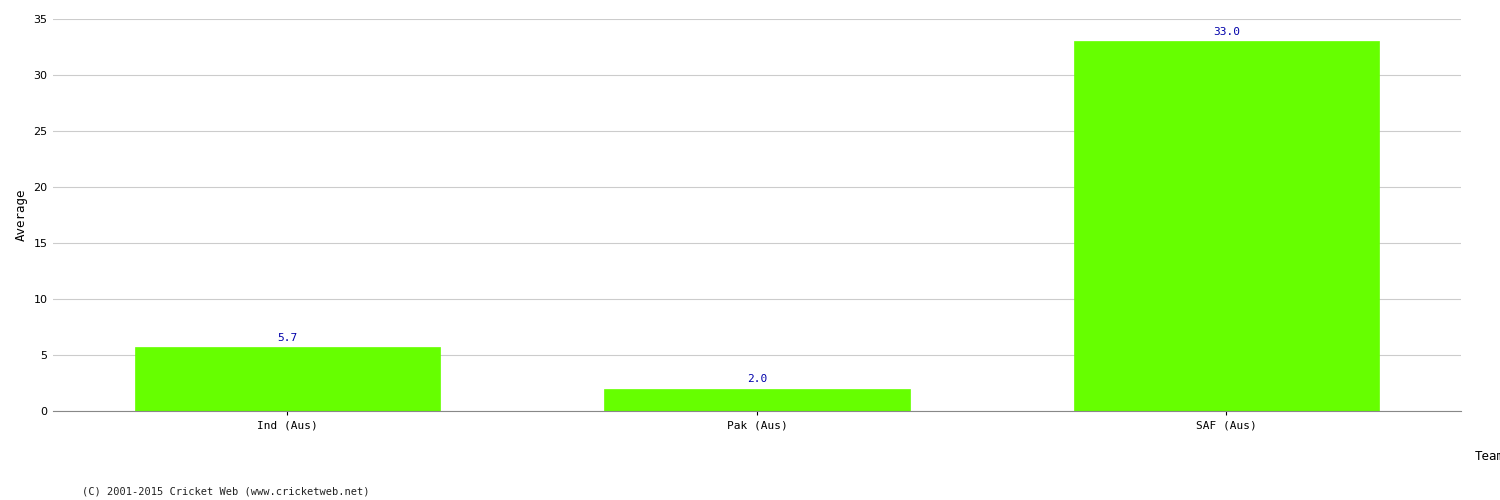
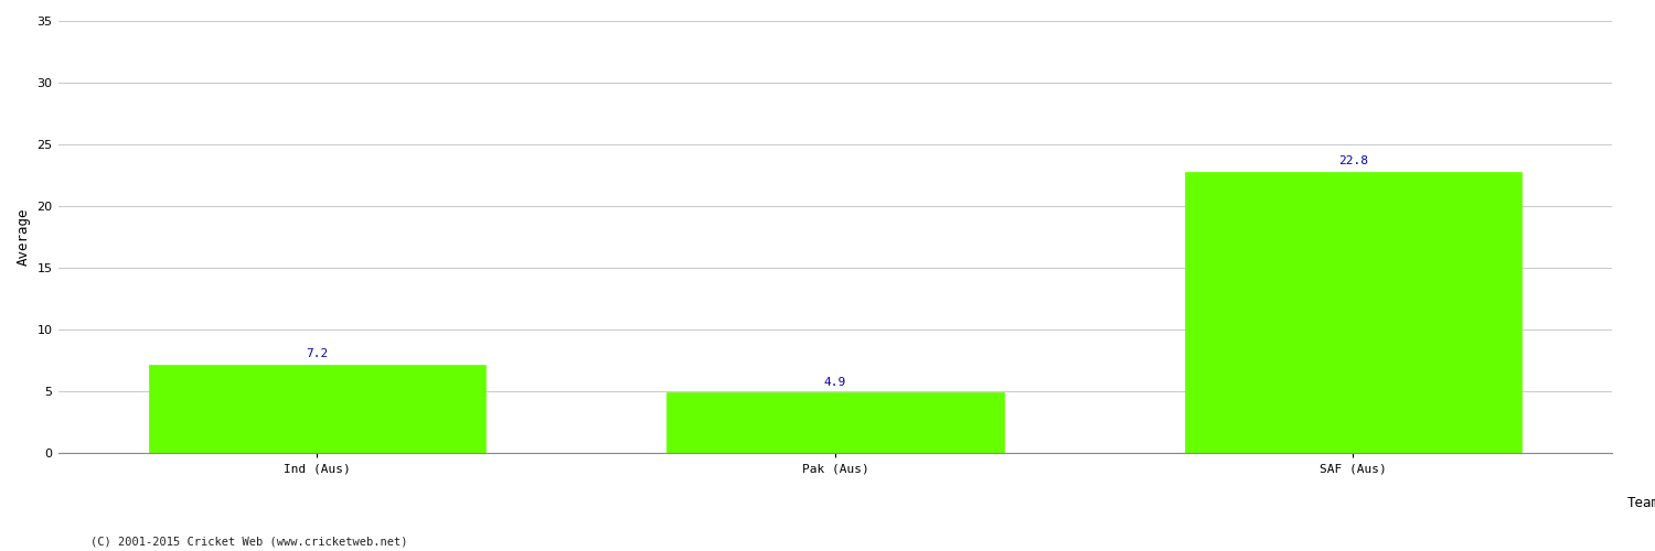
Ind (Aus): 5.7 -> 7.2
Pak (Aus): 2.0 -> 4.9
SAF (Aus): 33.0 -> 22.8
